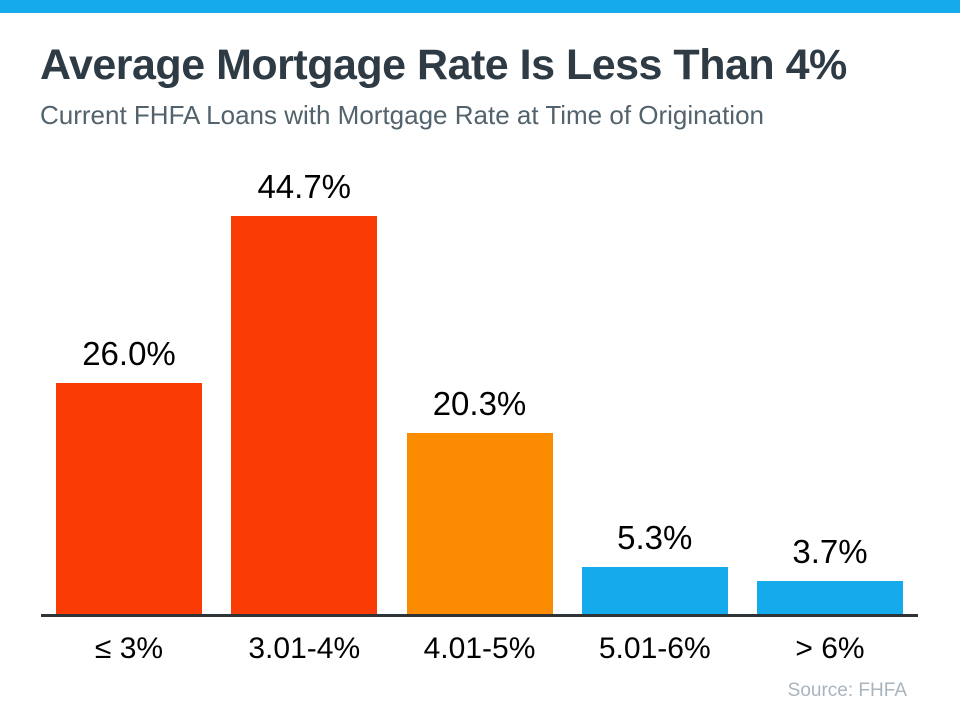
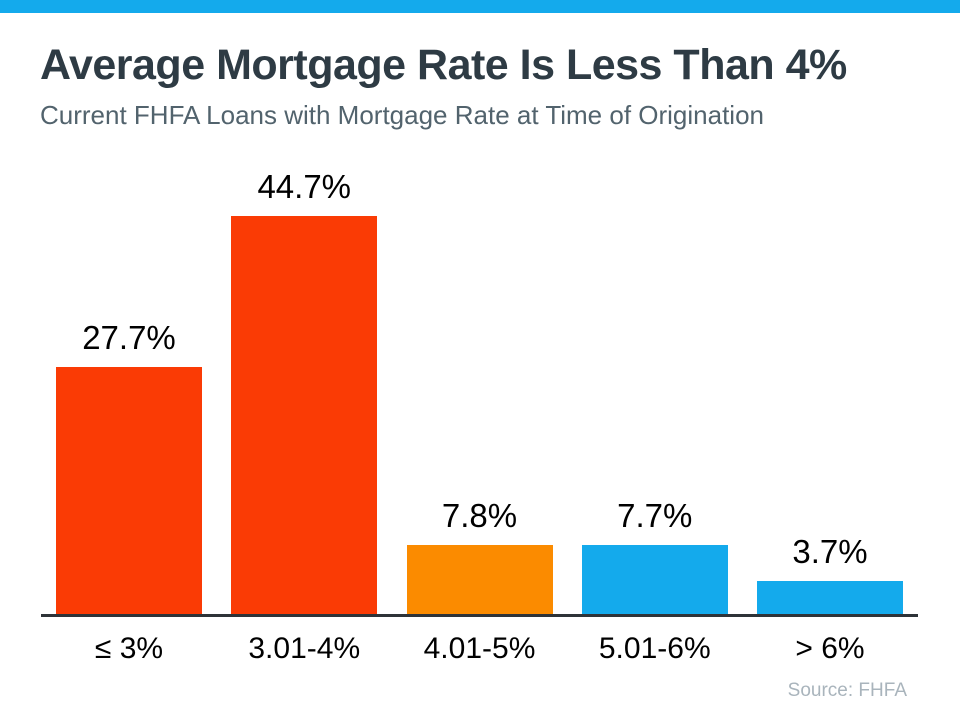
≤ 3%: 26.0% -> 27.7%
4.01-5%: 20.3% -> 7.8%
5.01-6%: 5.3% -> 7.7%
